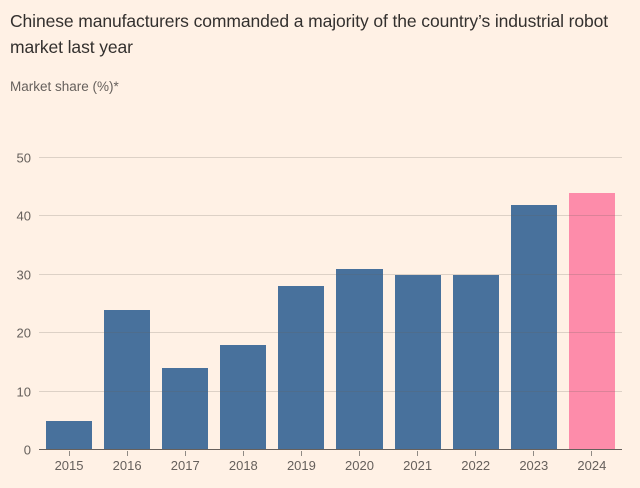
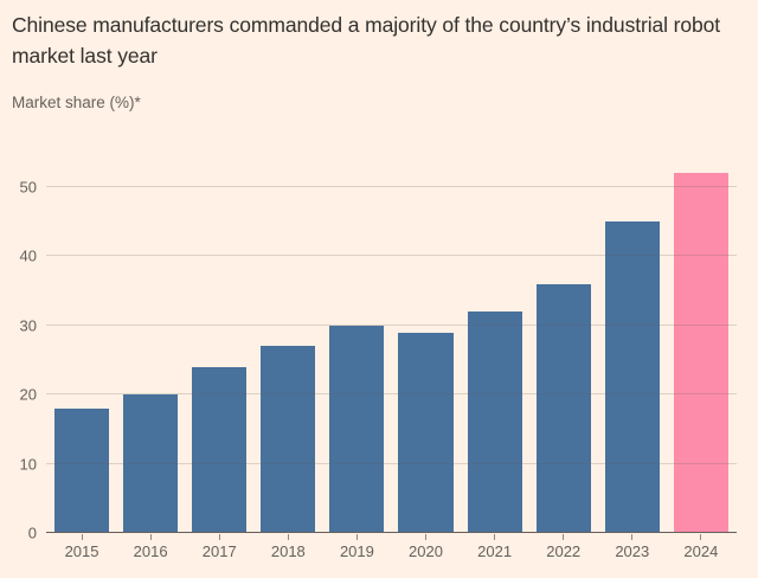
2015: 5 -> 18
2016: 24 -> 20
2017: 14 -> 24
2018: 18 -> 27
2019: 28 -> 30
2020: 31 -> 29
2021: 30 -> 32
2022: 30 -> 36
2023: 42 -> 45
2024: 44 -> 52
